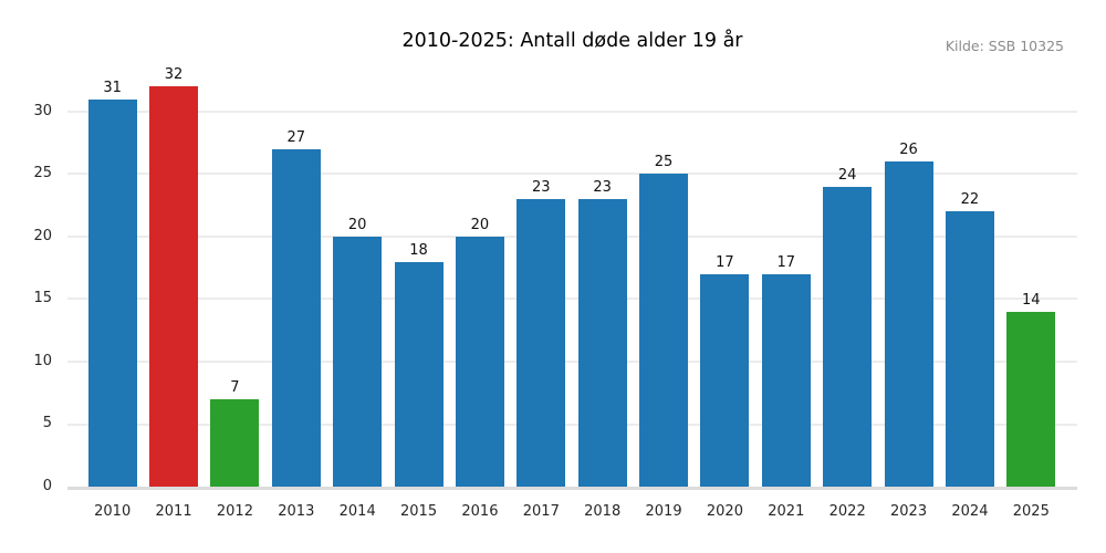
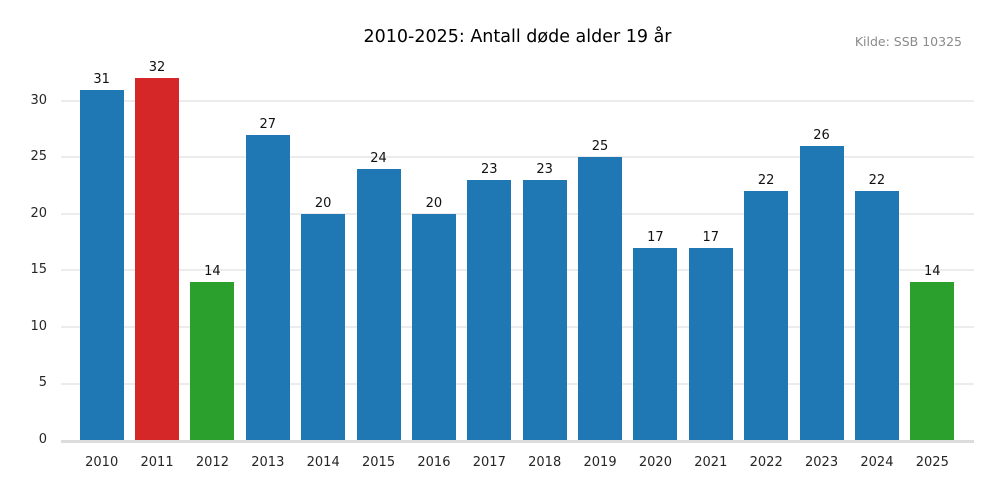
2012: 7 -> 14
2015: 18 -> 24
2022: 24 -> 22
